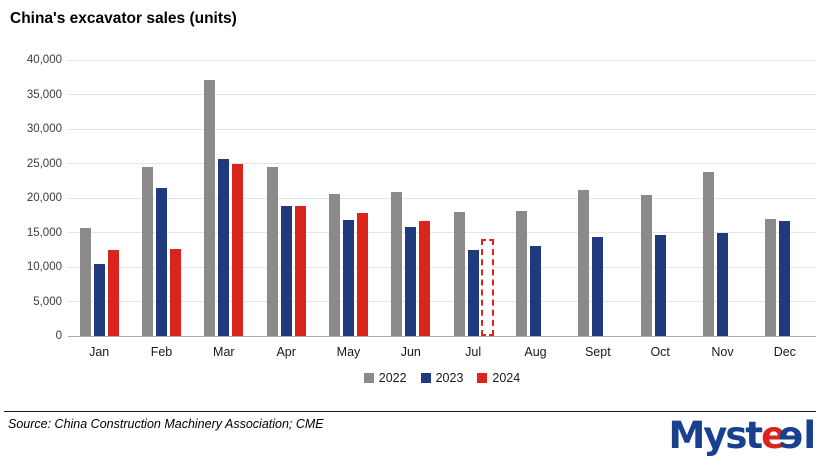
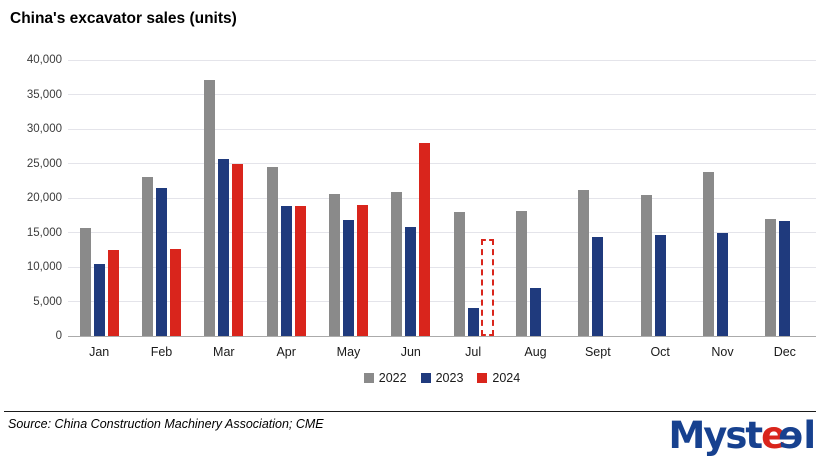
2022/Feb: 24000 -> 23000
2024/May: 18000 -> 19000
2024/Jun: 17000 -> 28000
2023/Jul: 12000 -> 4000
2023/Aug: 13000 -> 7000
